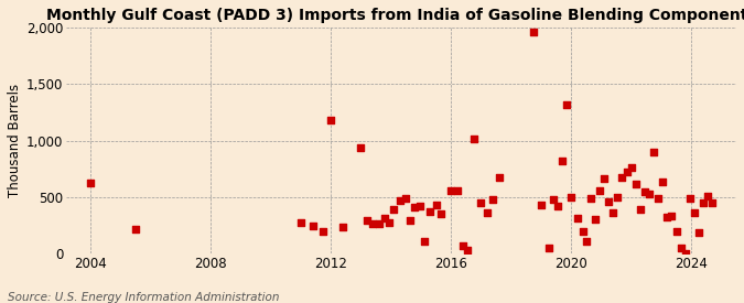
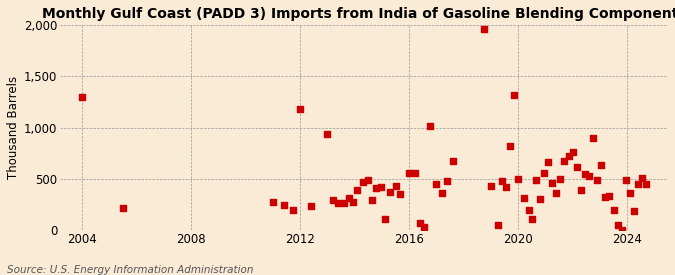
2004: 620 -> 1,300
